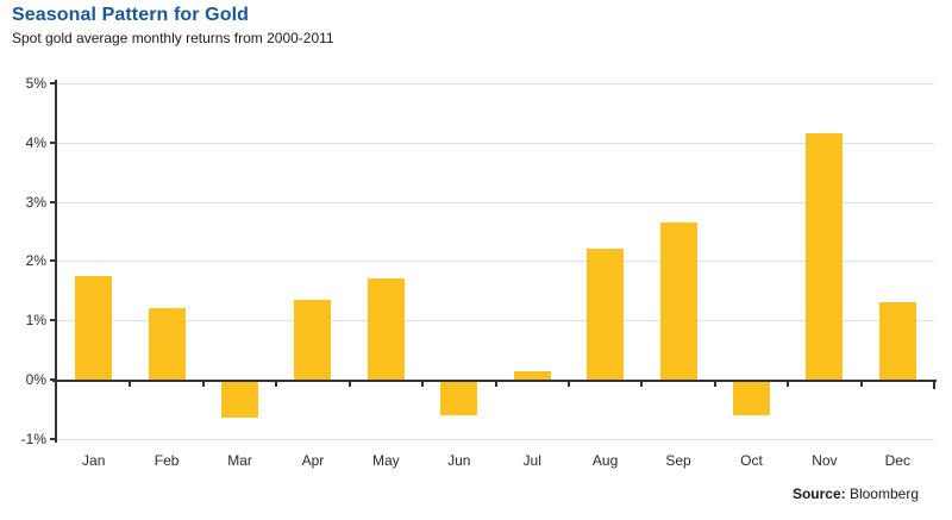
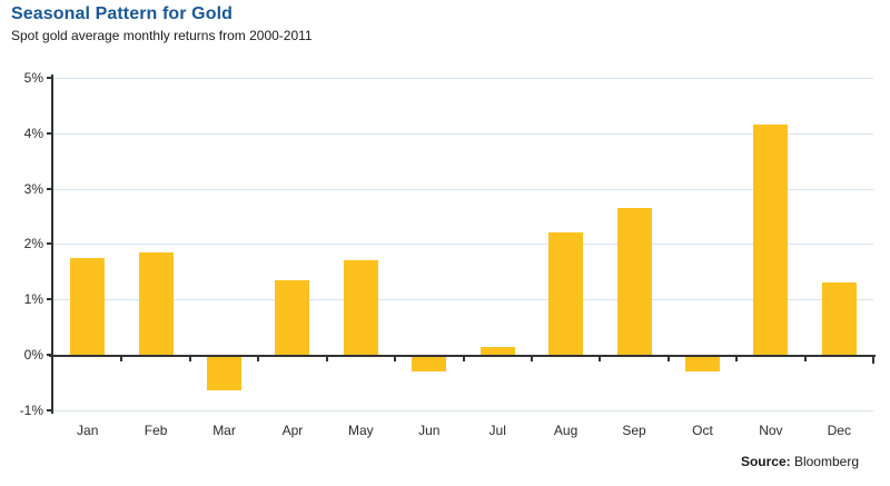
Feb: 1.2% -> 1.9%
Jun: -0.6% -> -0.3%
Oct: -0.6% -> -0.3%
